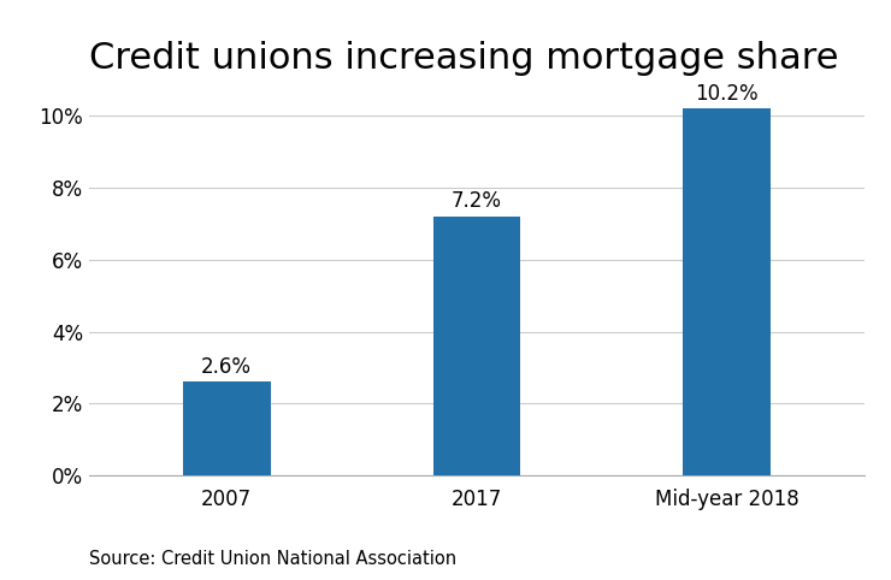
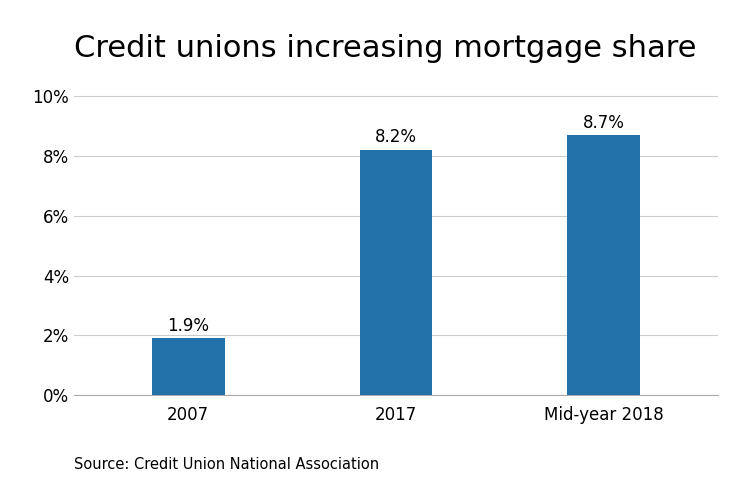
2007: 2.6% -> 1.9%
2017: 7.2% -> 8.2%
Mid-year 2018: 10.2% -> 8.7%
